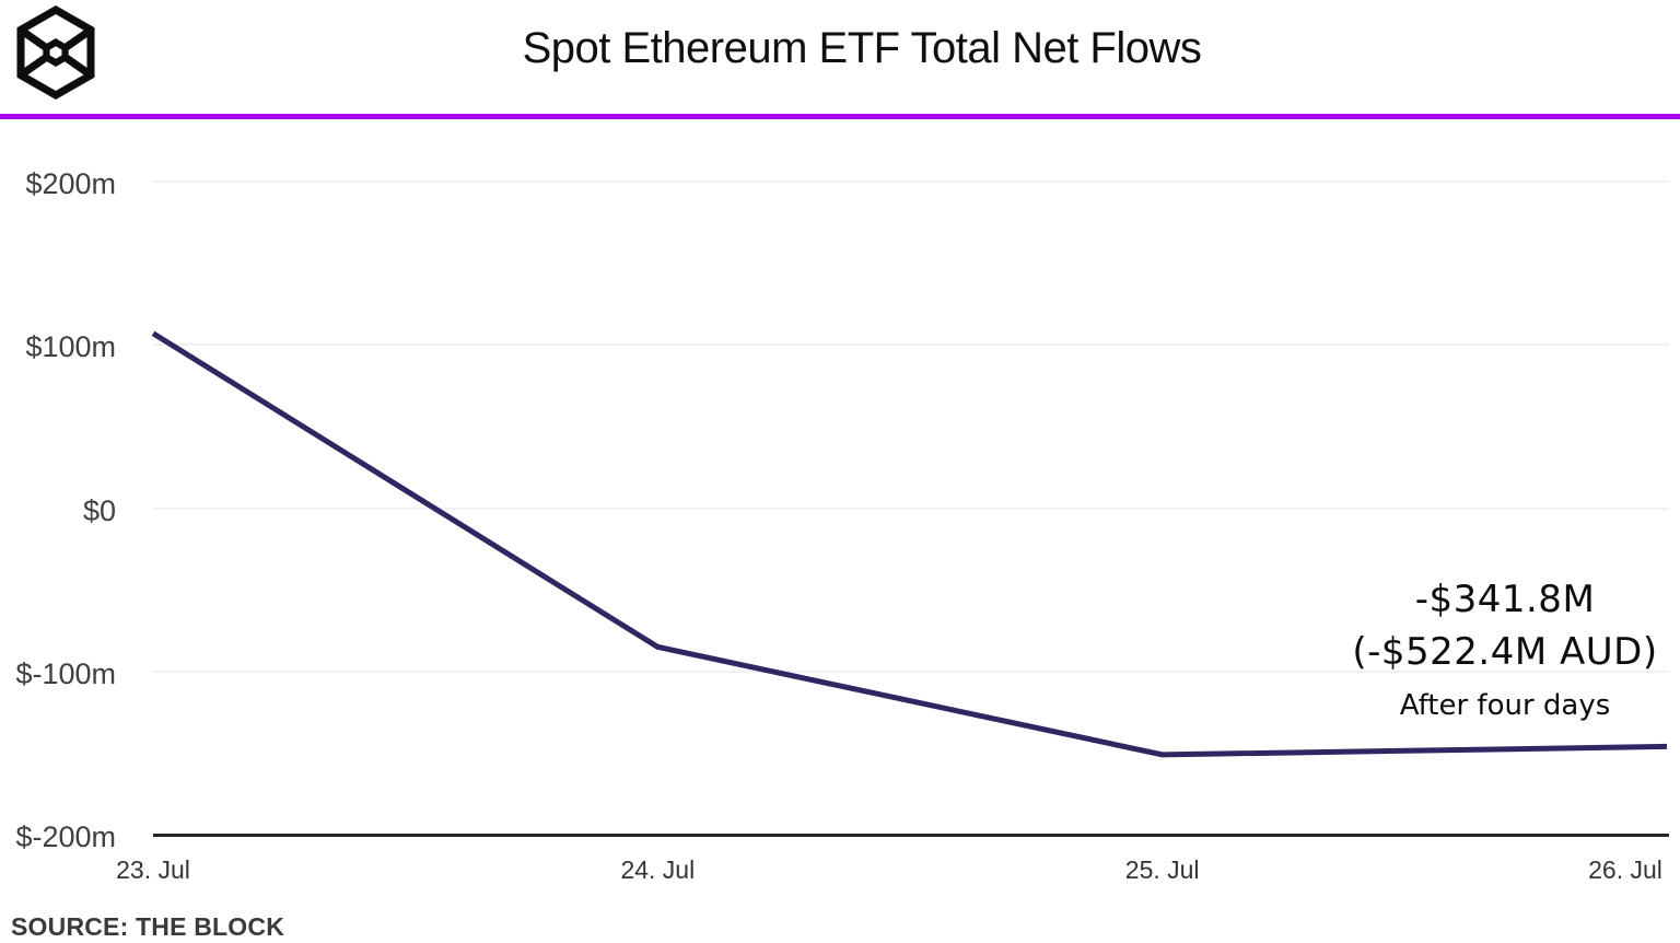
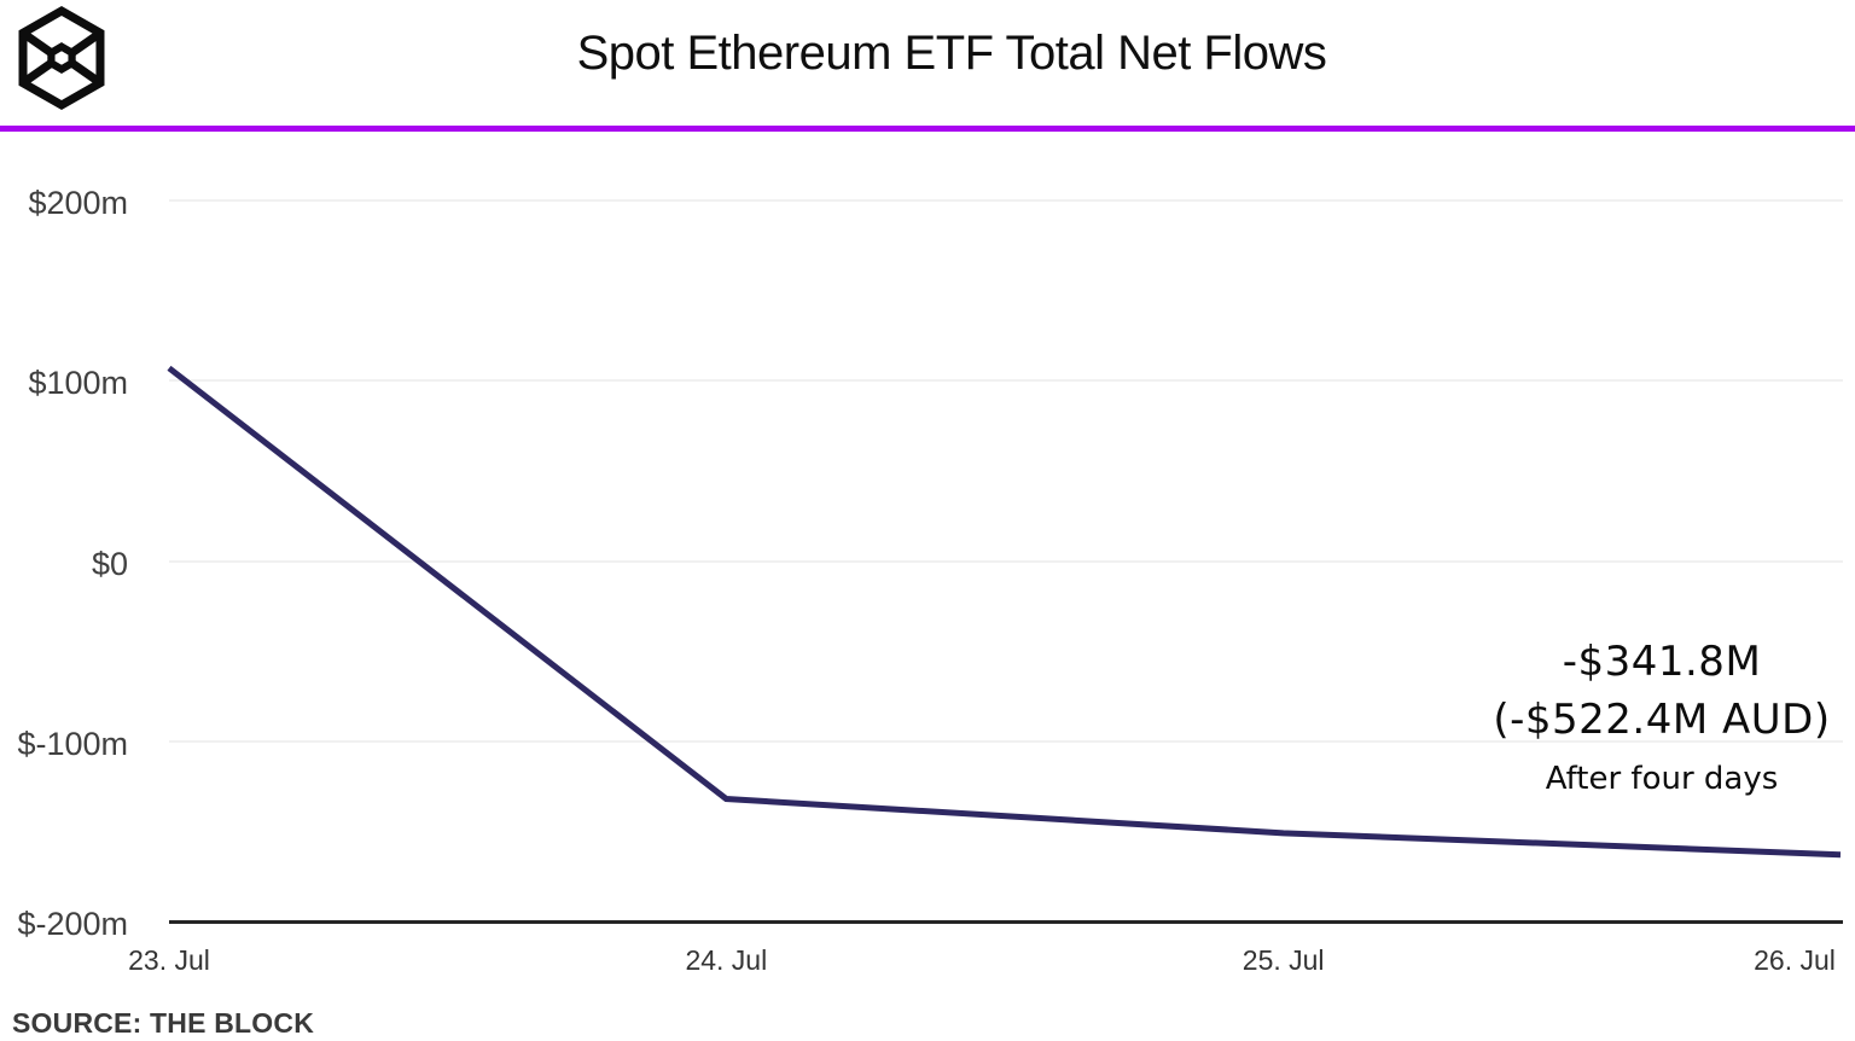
24. Jul: -$85m -> -$132m
26. Jul: -$146m -> -$163m
